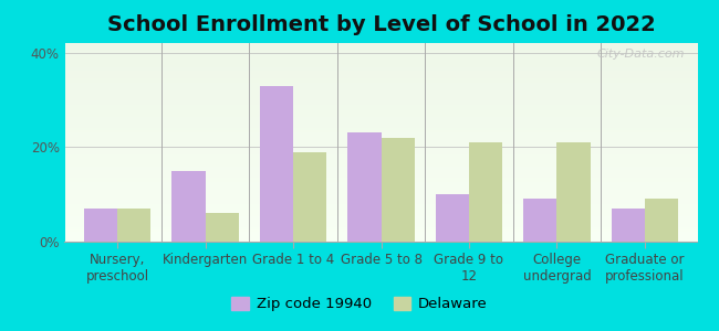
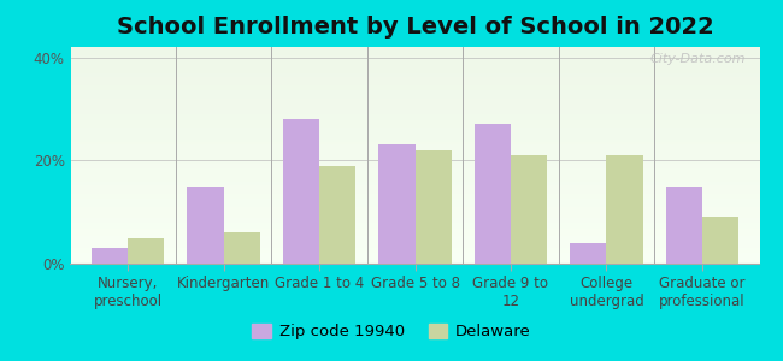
Zip code 19940/Nursery, preschool: 7% -> 3%
Delaware/Nursery, preschool: 7% -> 5%
Zip code 19940/Grade 1 to 4: 33% -> 28%
Zip code 19940/Grade 9 to 12: 10% -> 27%
Zip code 19940/College undergrad: 9% -> 4%
Zip code 19940/Graduate or professional: 7% -> 15%
